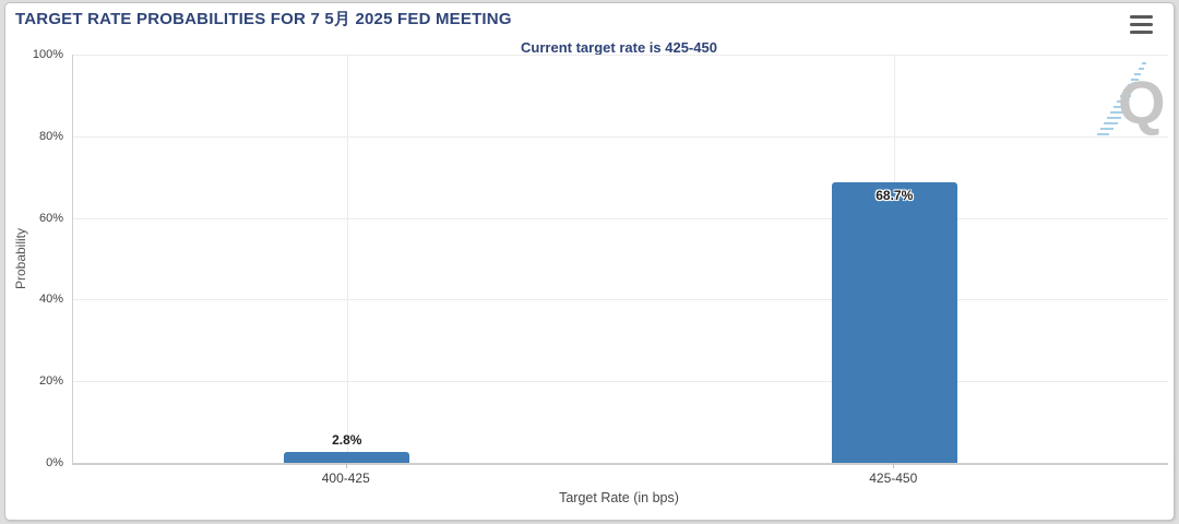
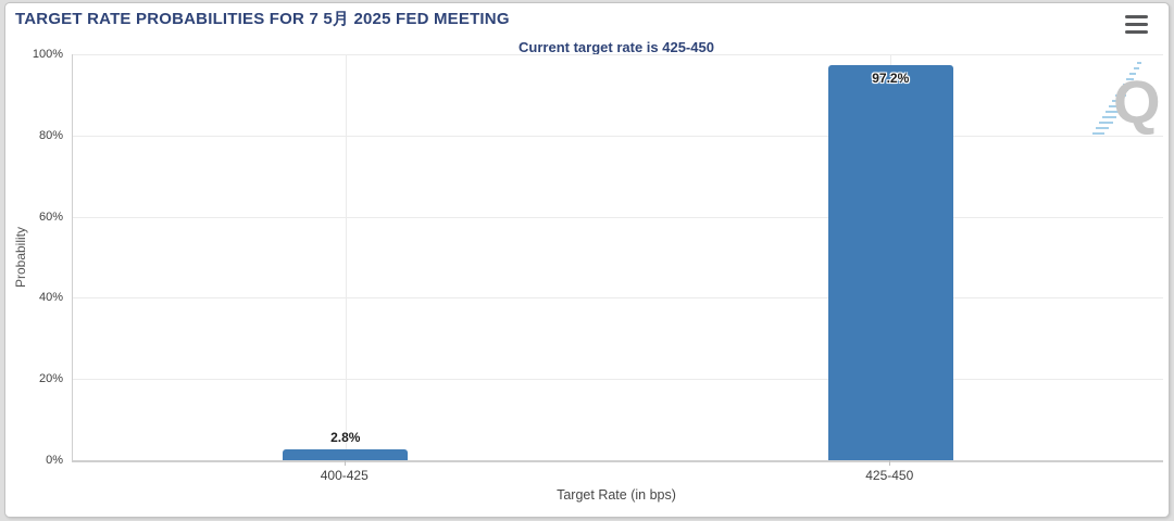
425-450: 68.7% -> 97.2%
